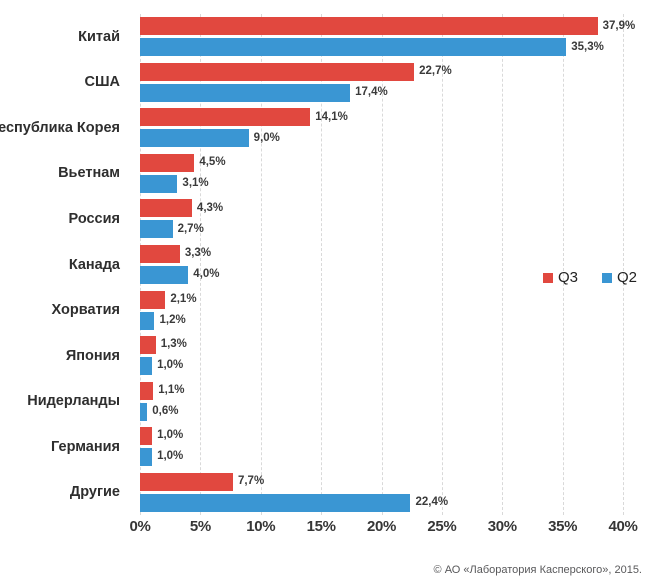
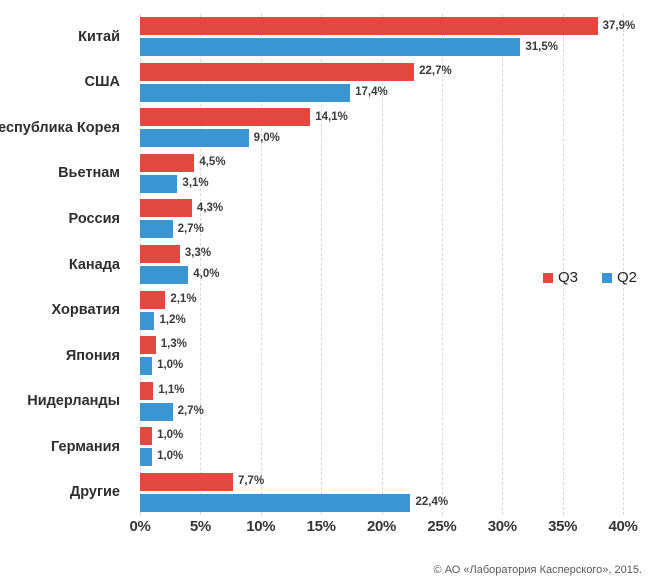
Q2/Китай: 35,3% -> 31,5%
Q2/Нидерланды: 0,6% -> 2,7%
